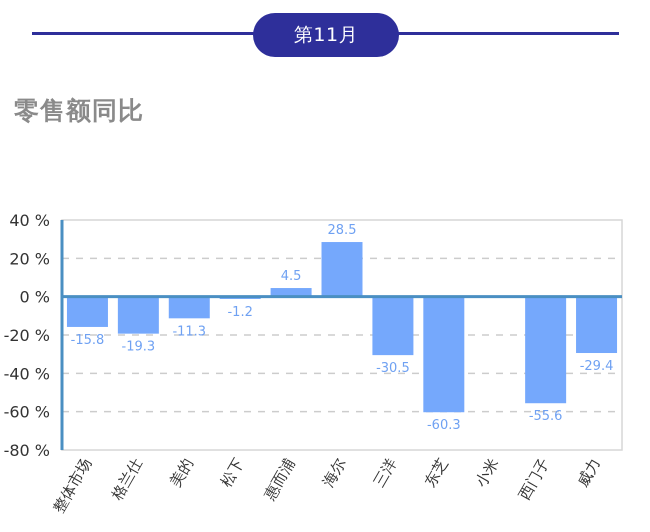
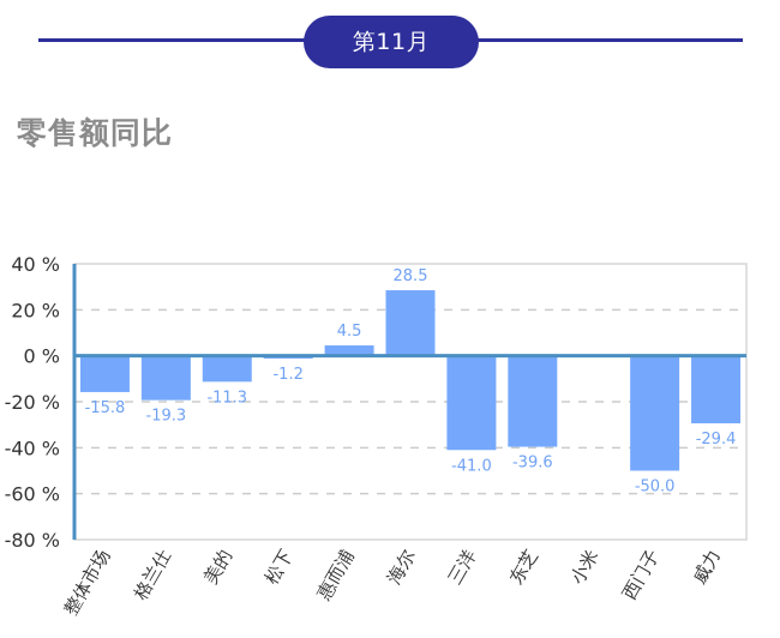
三洋: -30.5 -> -41.0
东芝: -60.3 -> -39.6
西门子: -55.6 -> -50.0
